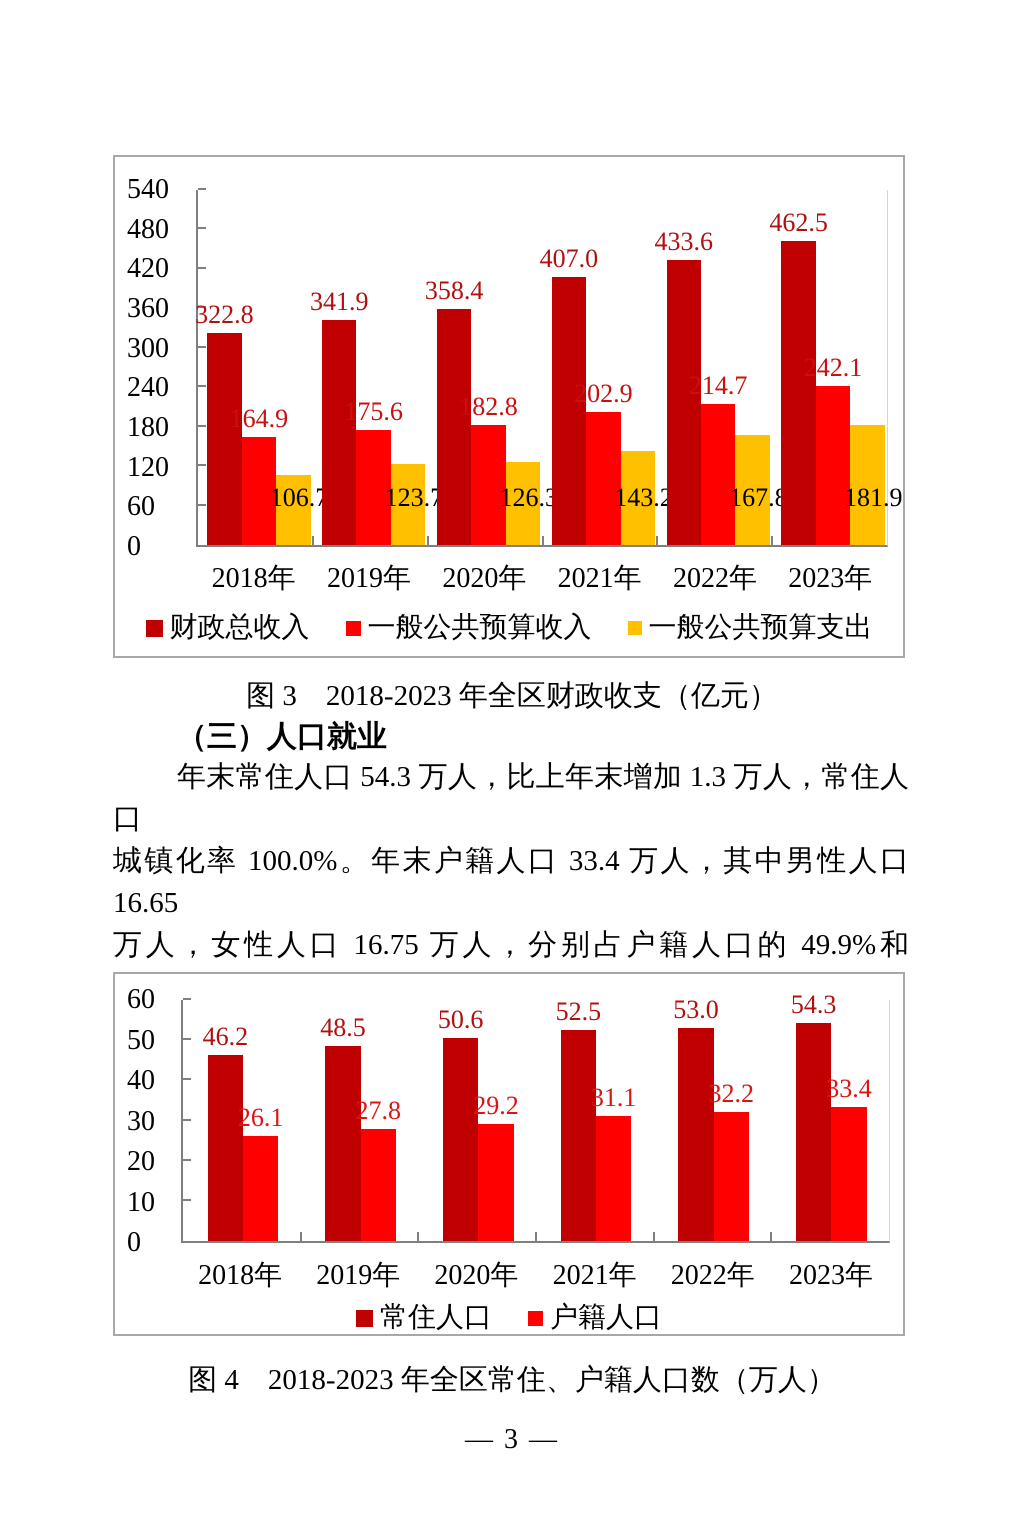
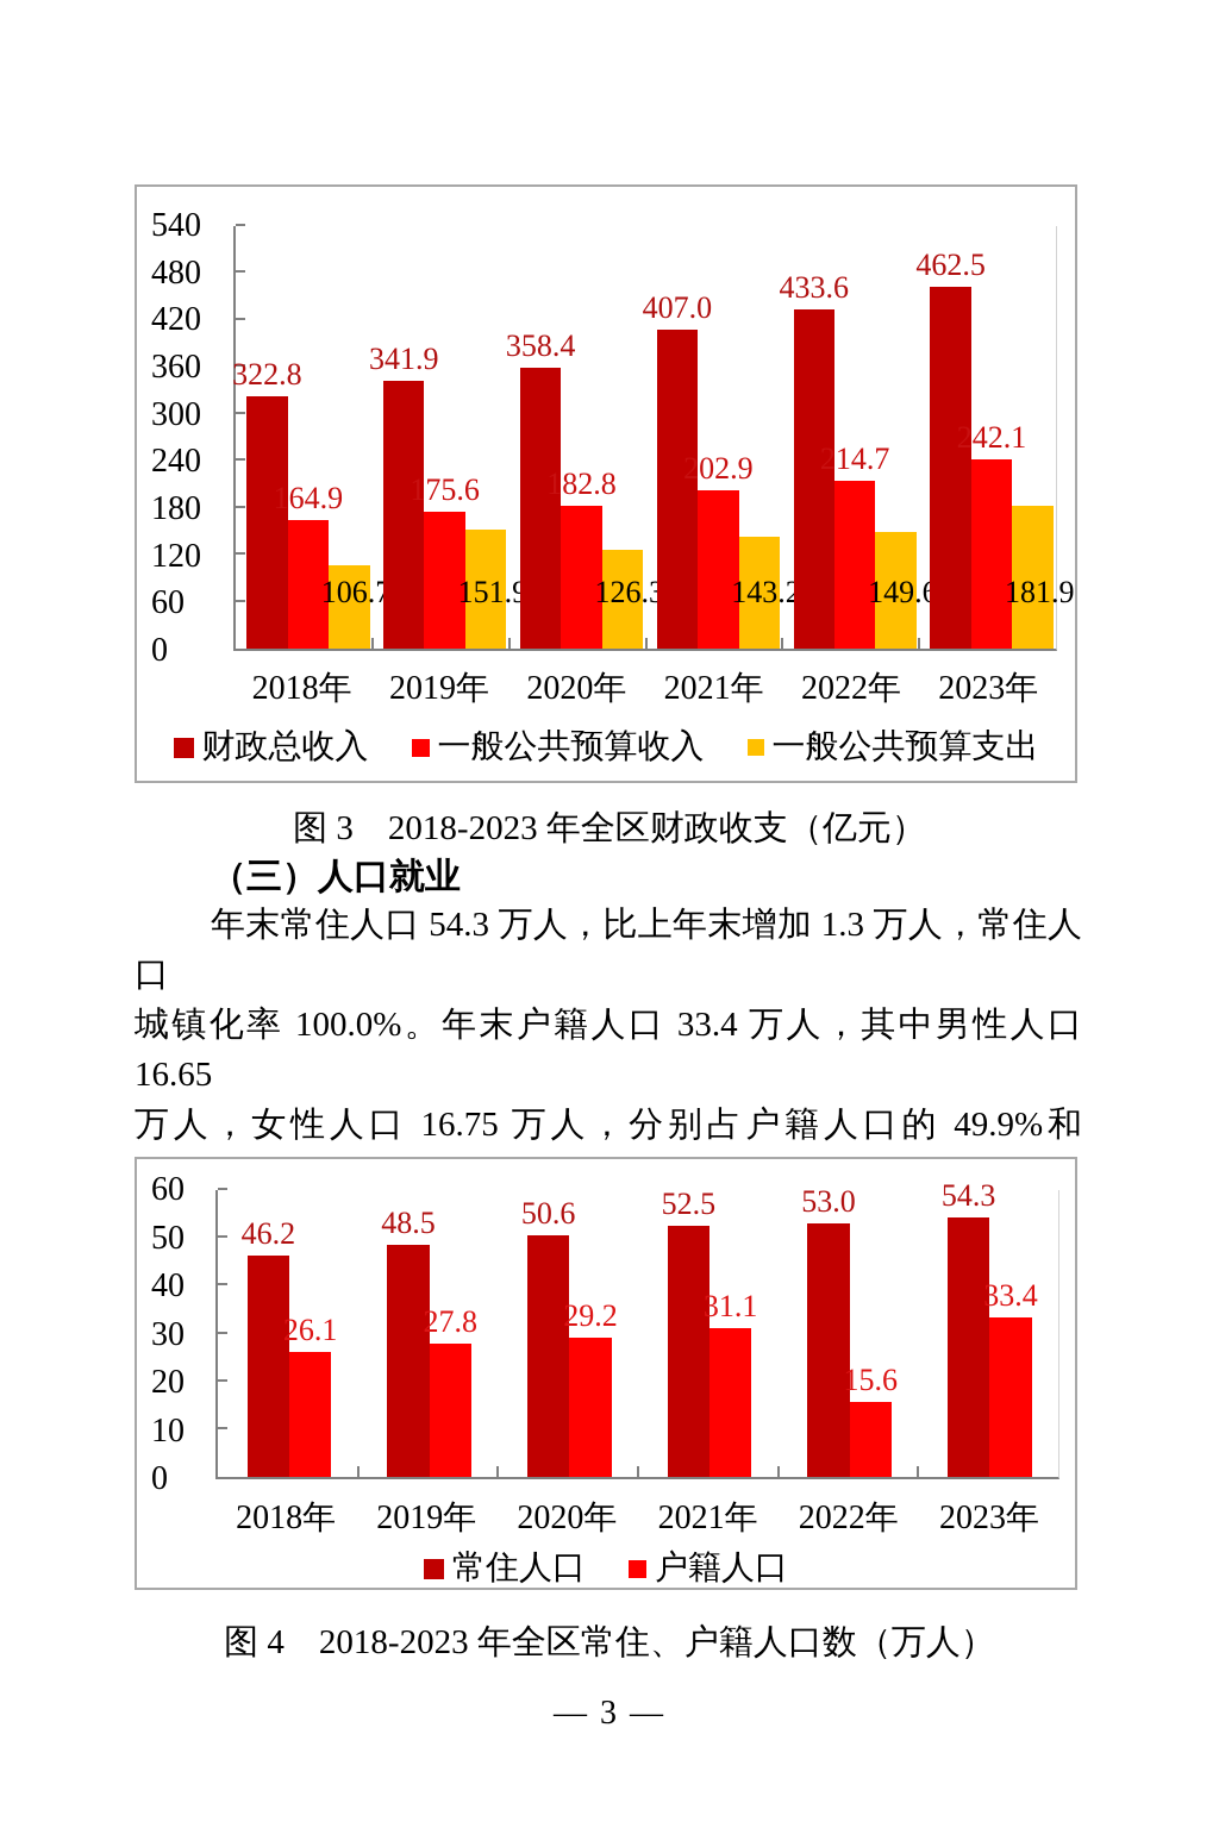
图 3 2018-2023 年全区财政收支（亿元）/一般公共预算支出/2019年: 123.7 -> 151.9
图 3 2018-2023 年全区财政收支（亿元）/一般公共预算支出/2022年: 167.8 -> 149.6
图 4 2018-2023 年全区常住、户籍人口数（万人）/户籍人口/2022年: 32.2 -> 15.6
